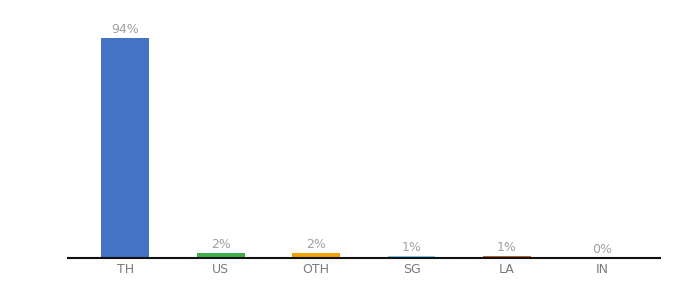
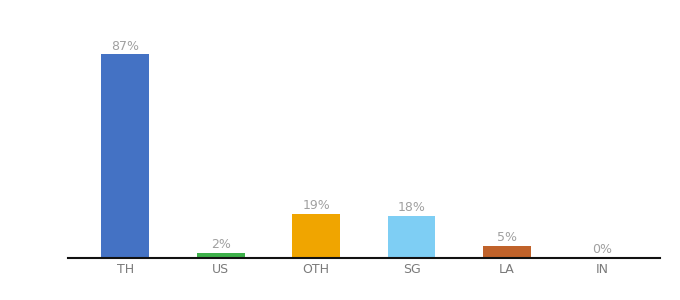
TH: 94% -> 87%
OTH: 2% -> 19%
SG: 1% -> 18%
LA: 1% -> 5%
